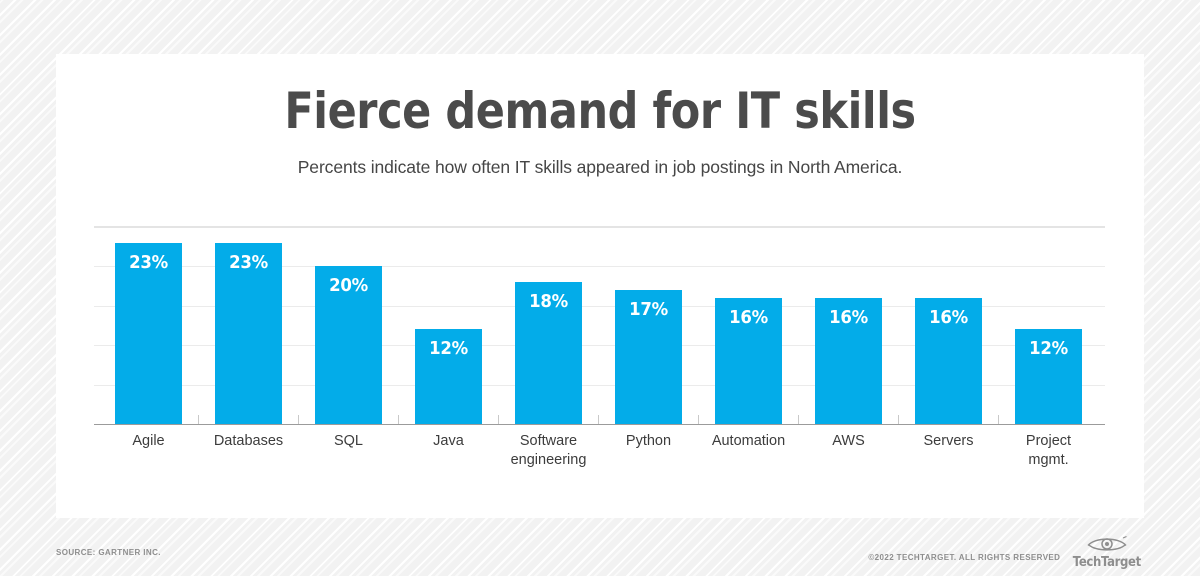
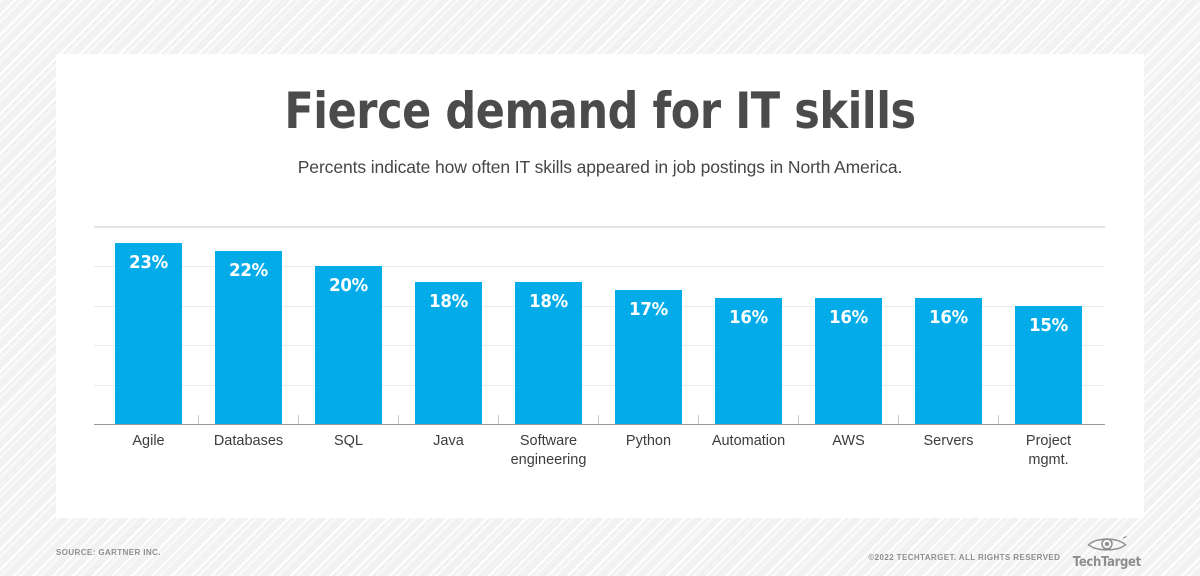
Databases: 23% -> 22%
Java: 12% -> 18%
Project mgmt.: 12% -> 15%
